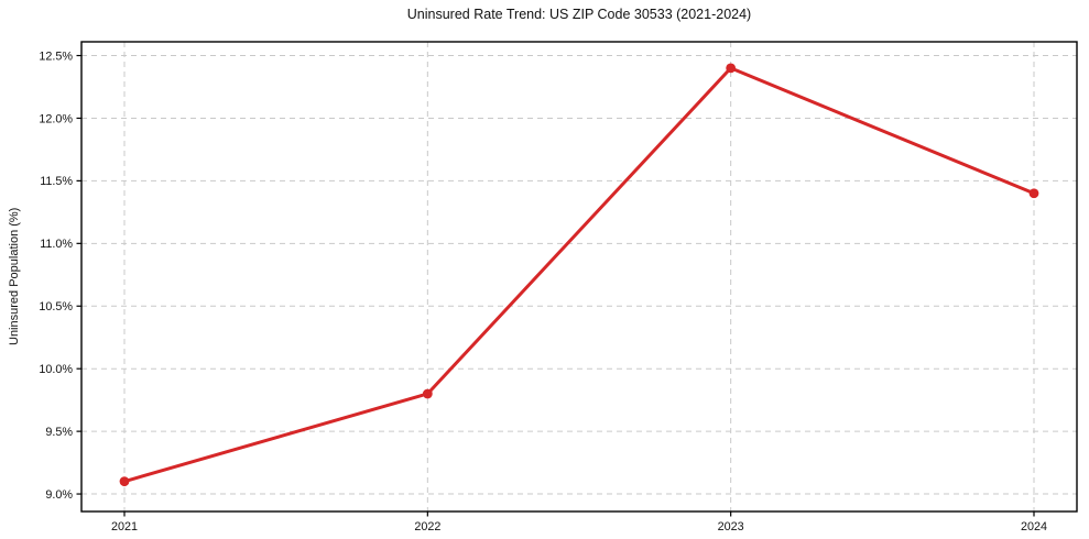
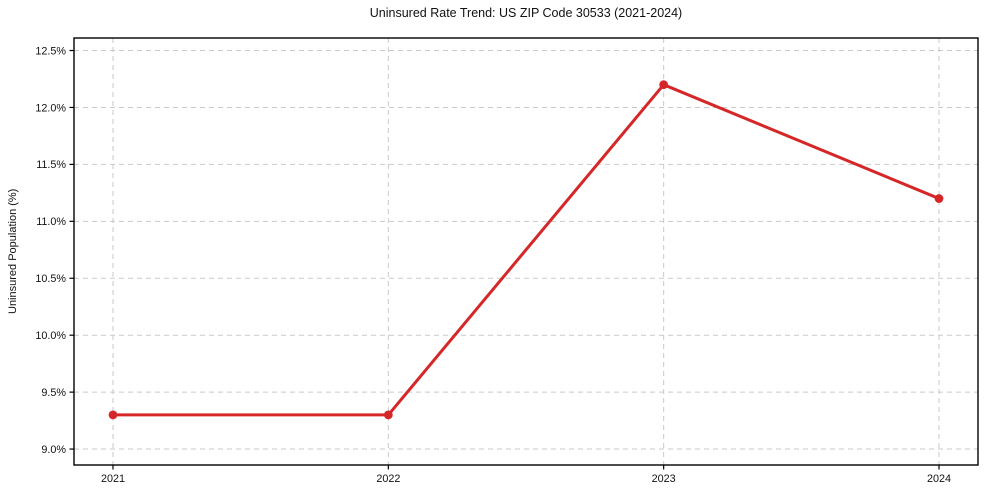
2021: 9.1% -> 9.3%
2022: 9.8% -> 9.3%
2023: 12.4% -> 12.2%
2024: 11.4% -> 11.2%
